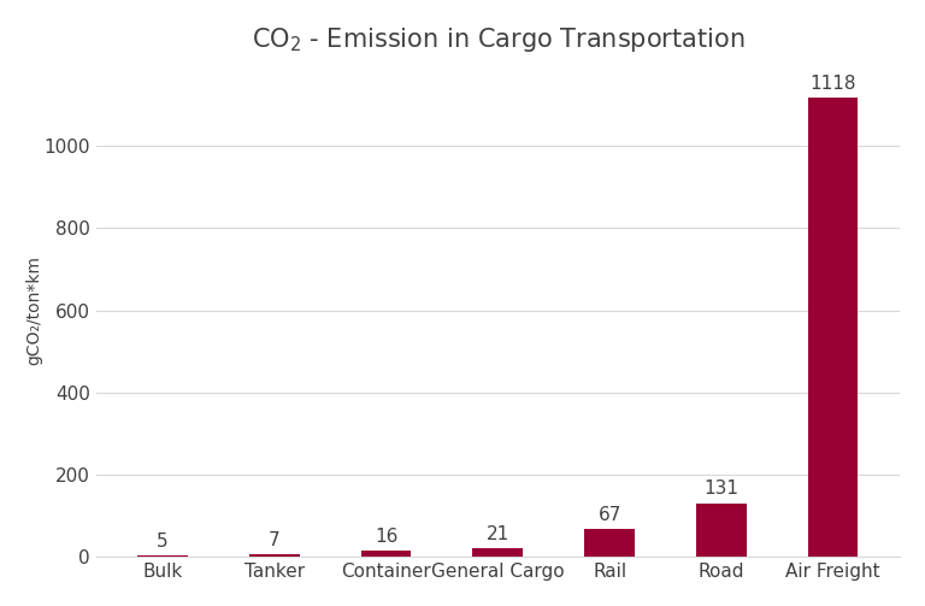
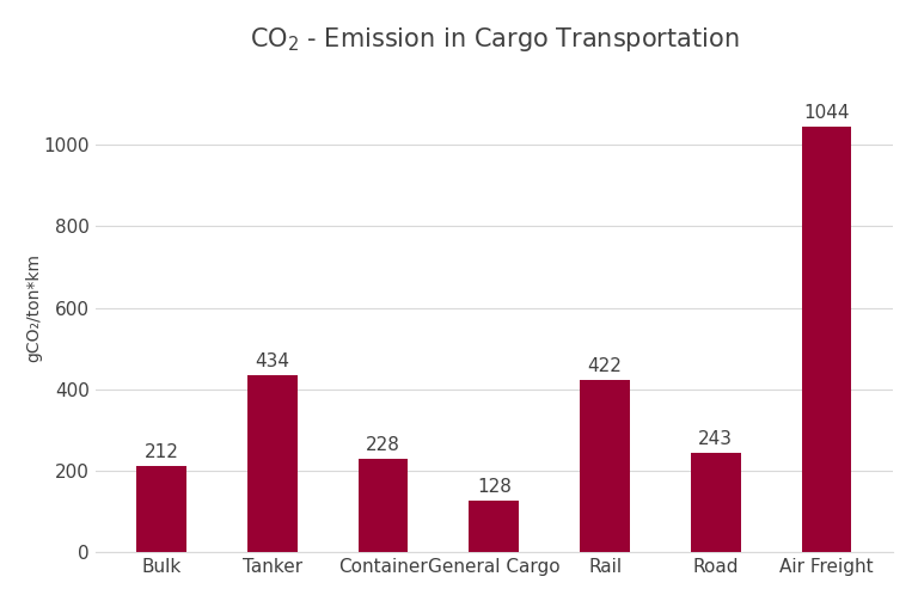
Bulk: 5 -> 212
Tanker: 7 -> 434
Container: 16 -> 228
General Cargo: 21 -> 128
Rail: 67 -> 422
Road: 131 -> 243
Air Freight: 1118 -> 1044
